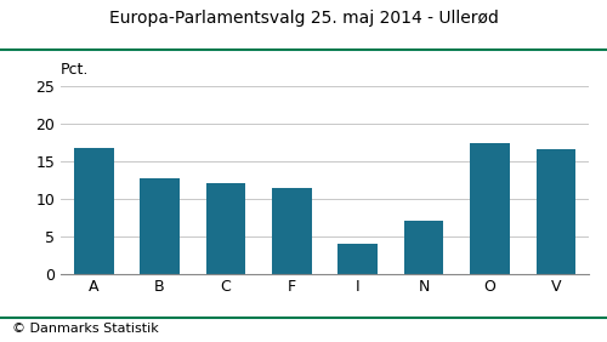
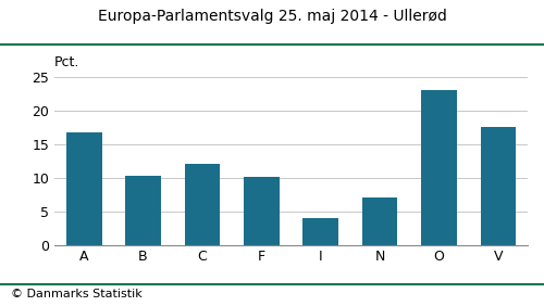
B: 12.6 -> 10.2
F: 11.4 -> 10.1
O: 17.4 -> 23.0
V: 16.6 -> 17.5
